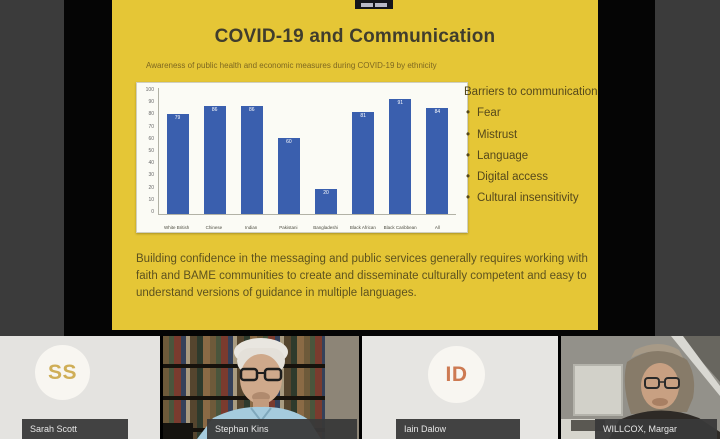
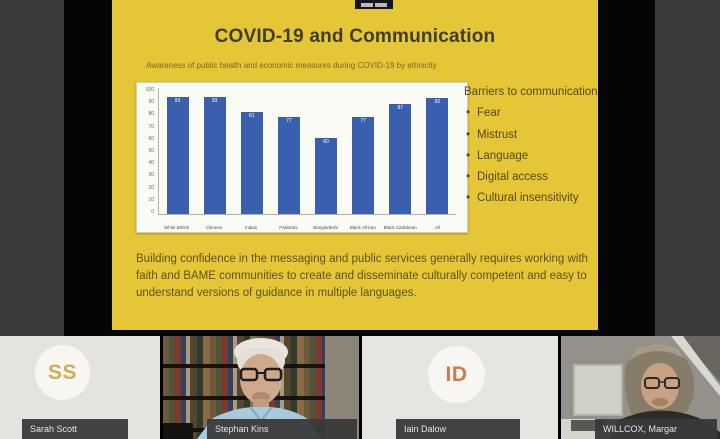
White British: 79 -> 93
Chinese: 86 -> 93
Indian: 86 -> 81
Pakistani: 60 -> 77
Bangladeshi: 20 -> 60
Black African: 81 -> 77
Black Caribbean: 91 -> 87
All: 84 -> 92
